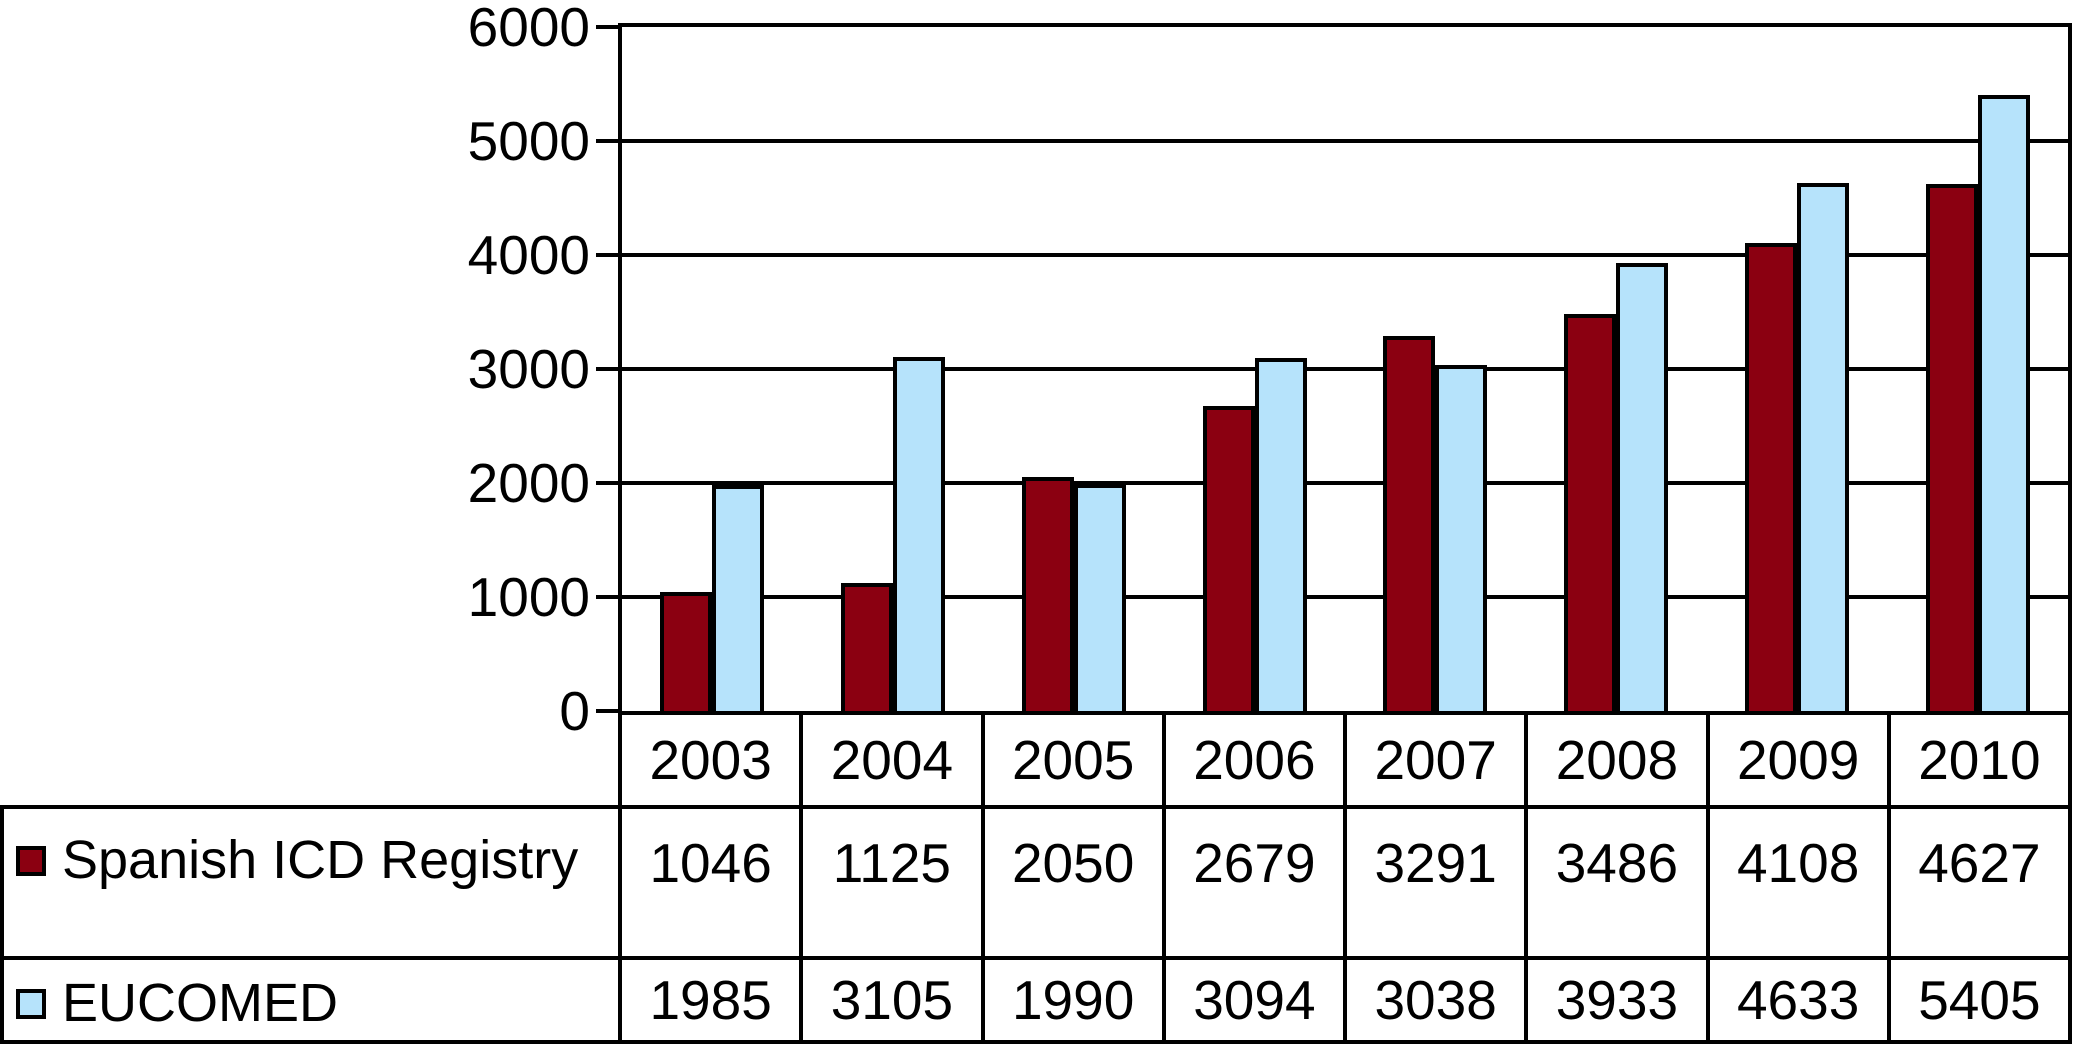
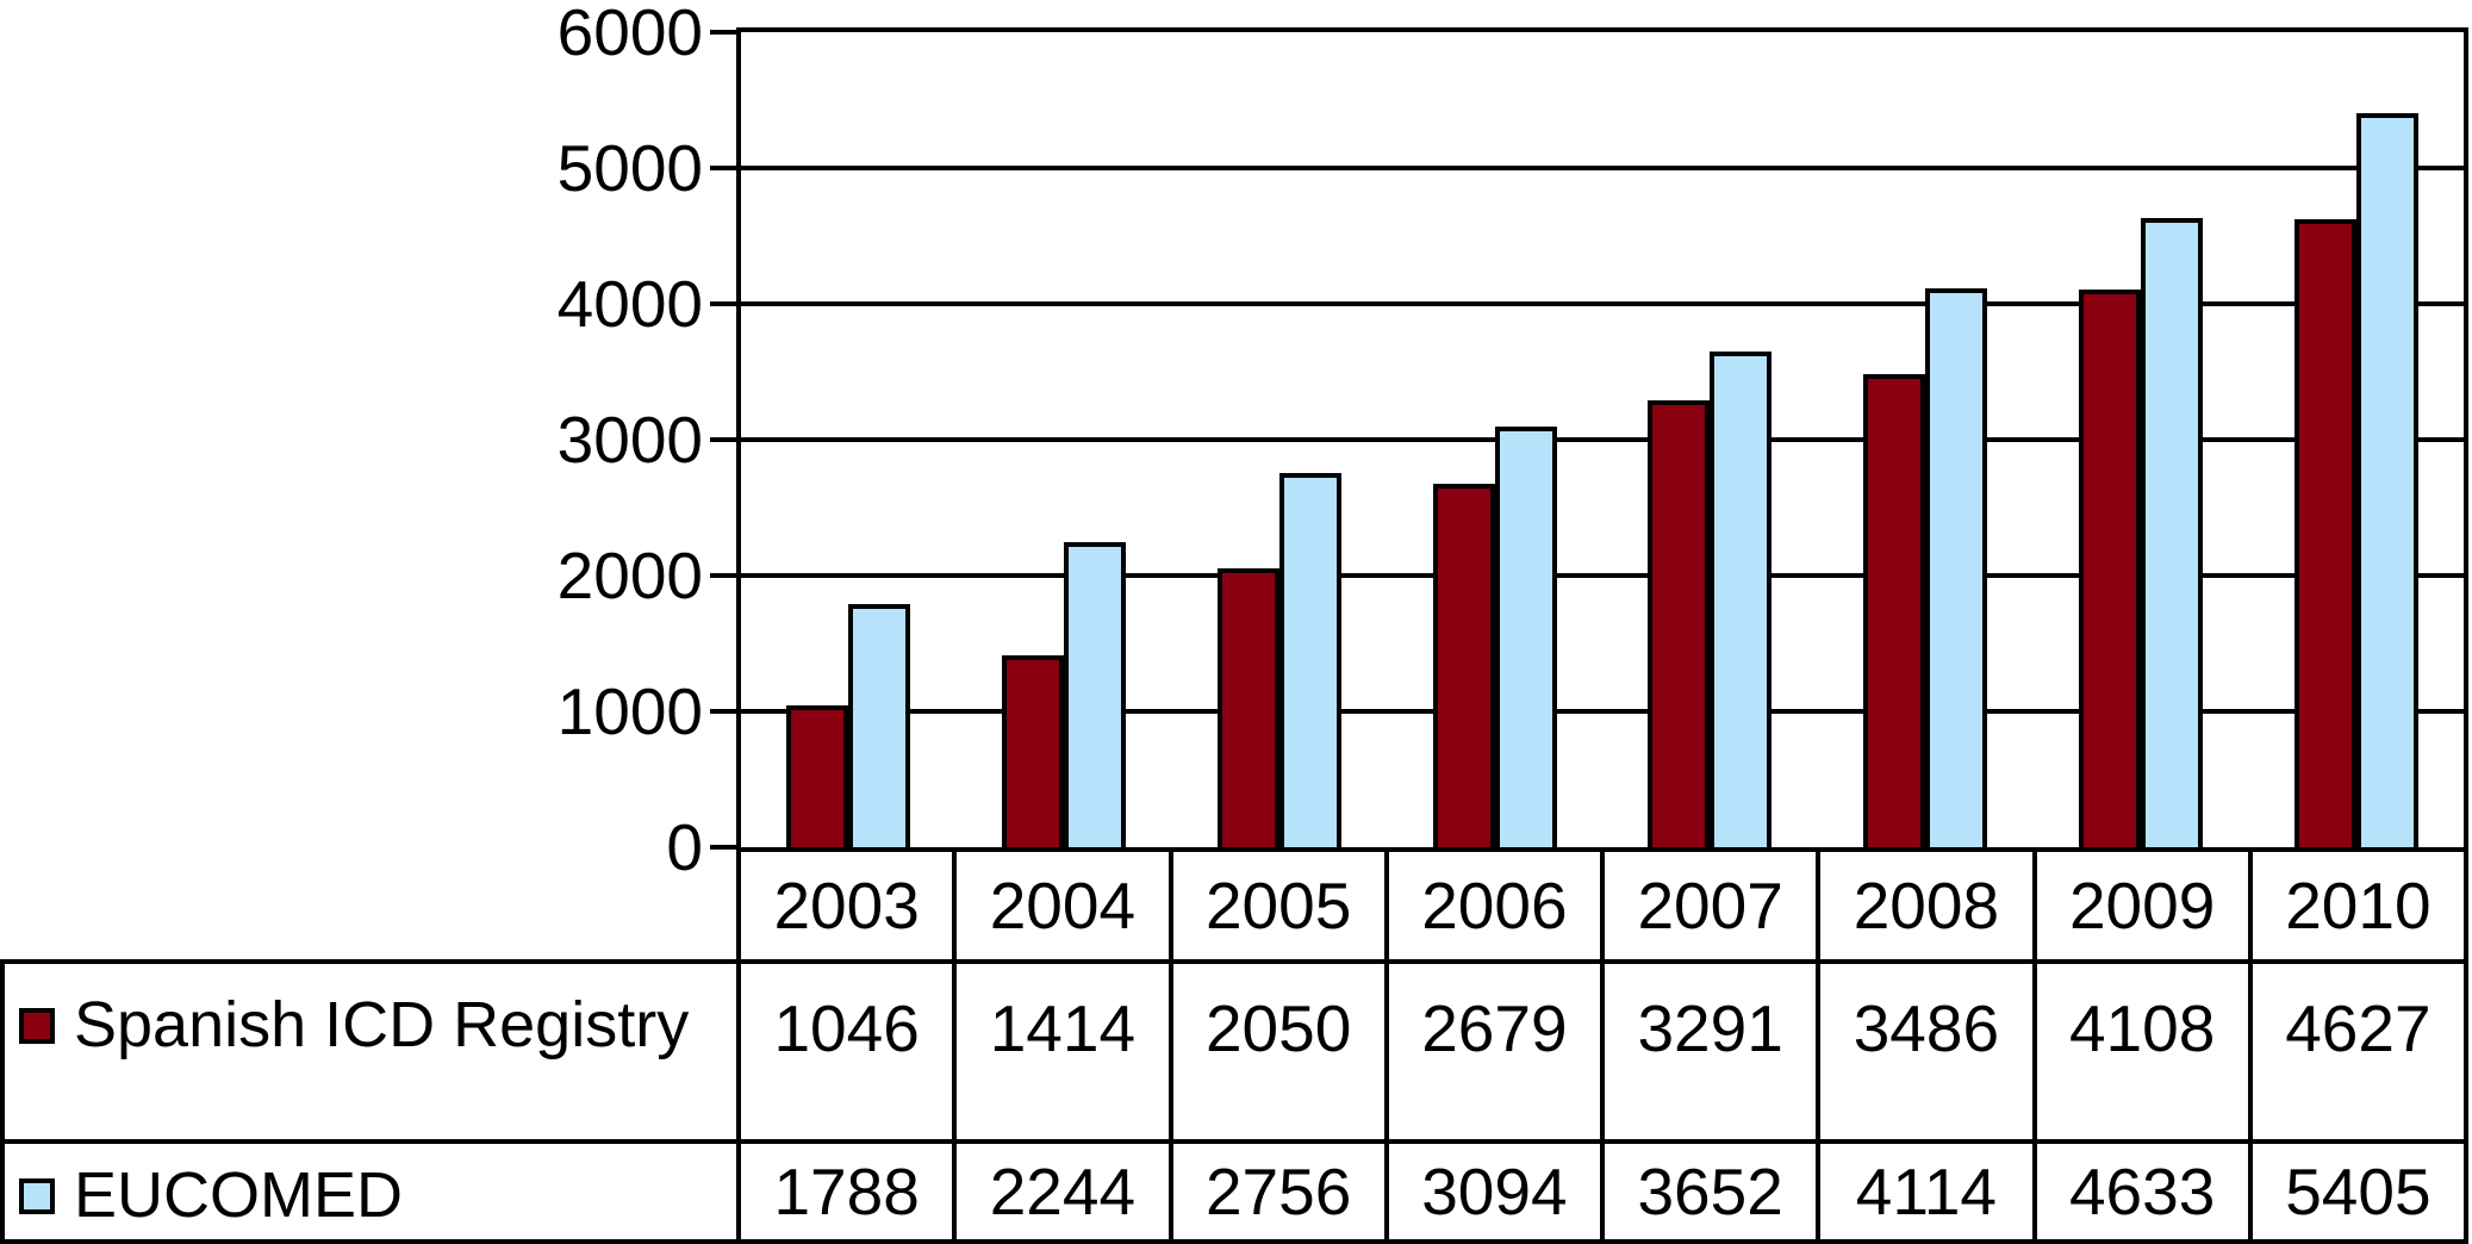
EUCOMED/2003: 1985 -> 1788
Spanish ICD Registry/2004: 1125 -> 1414
EUCOMED/2004: 3105 -> 2244
EUCOMED/2005: 1990 -> 2756
EUCOMED/2007: 3038 -> 3652
EUCOMED/2008: 3933 -> 4114
